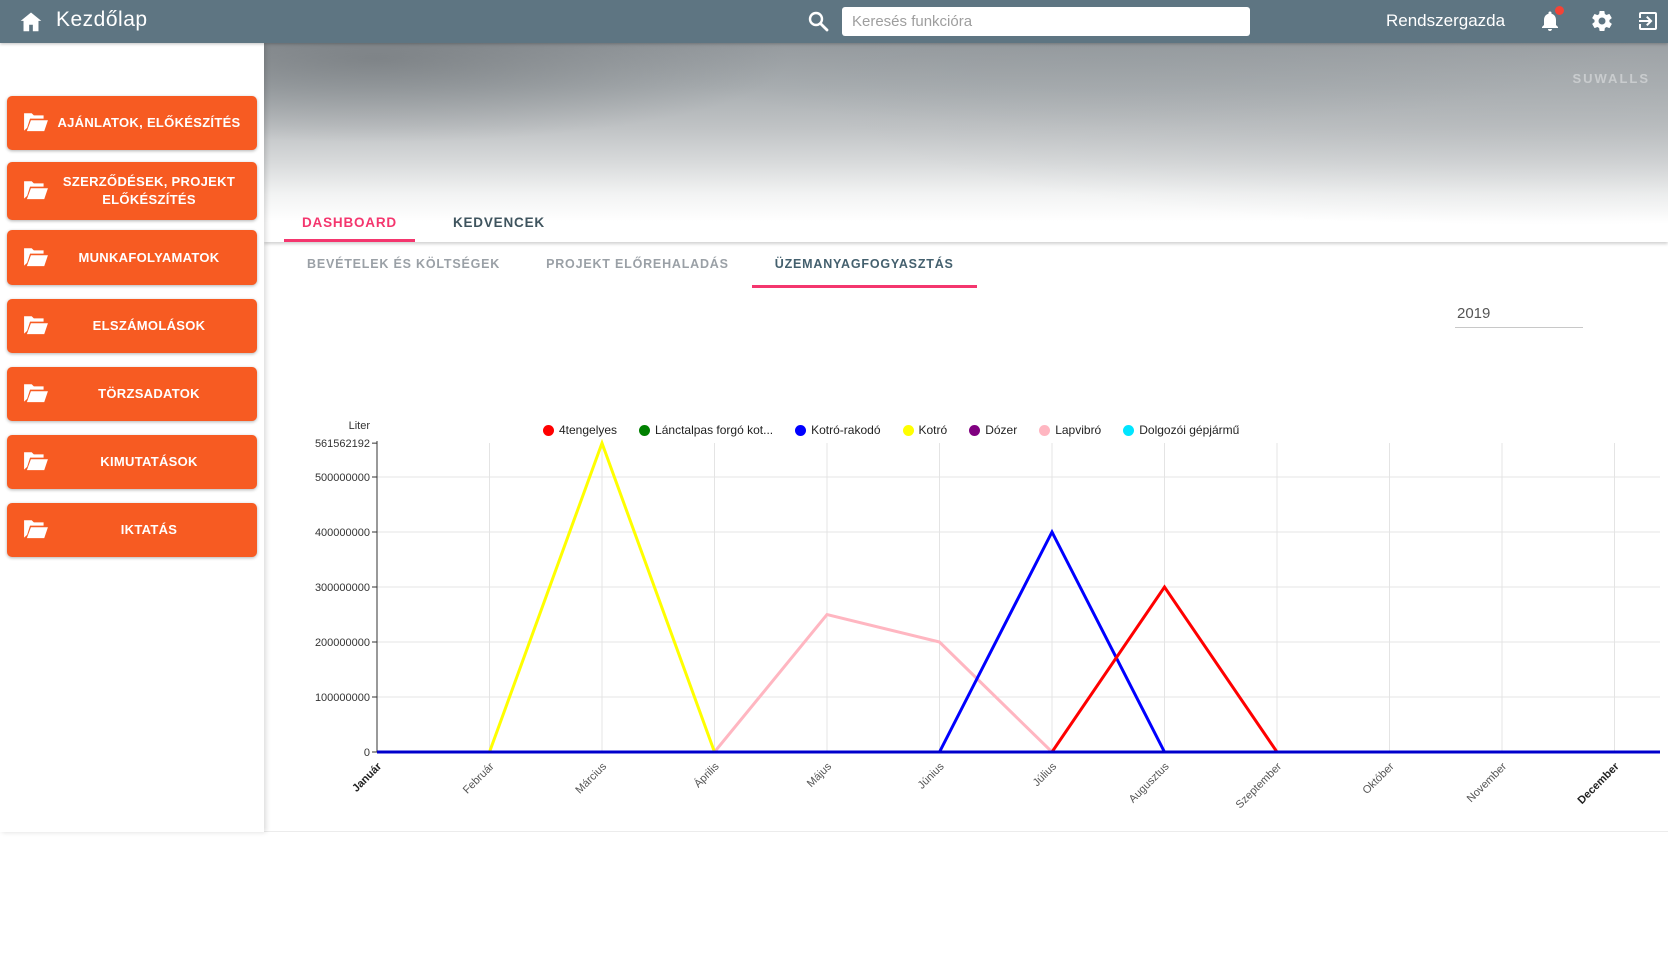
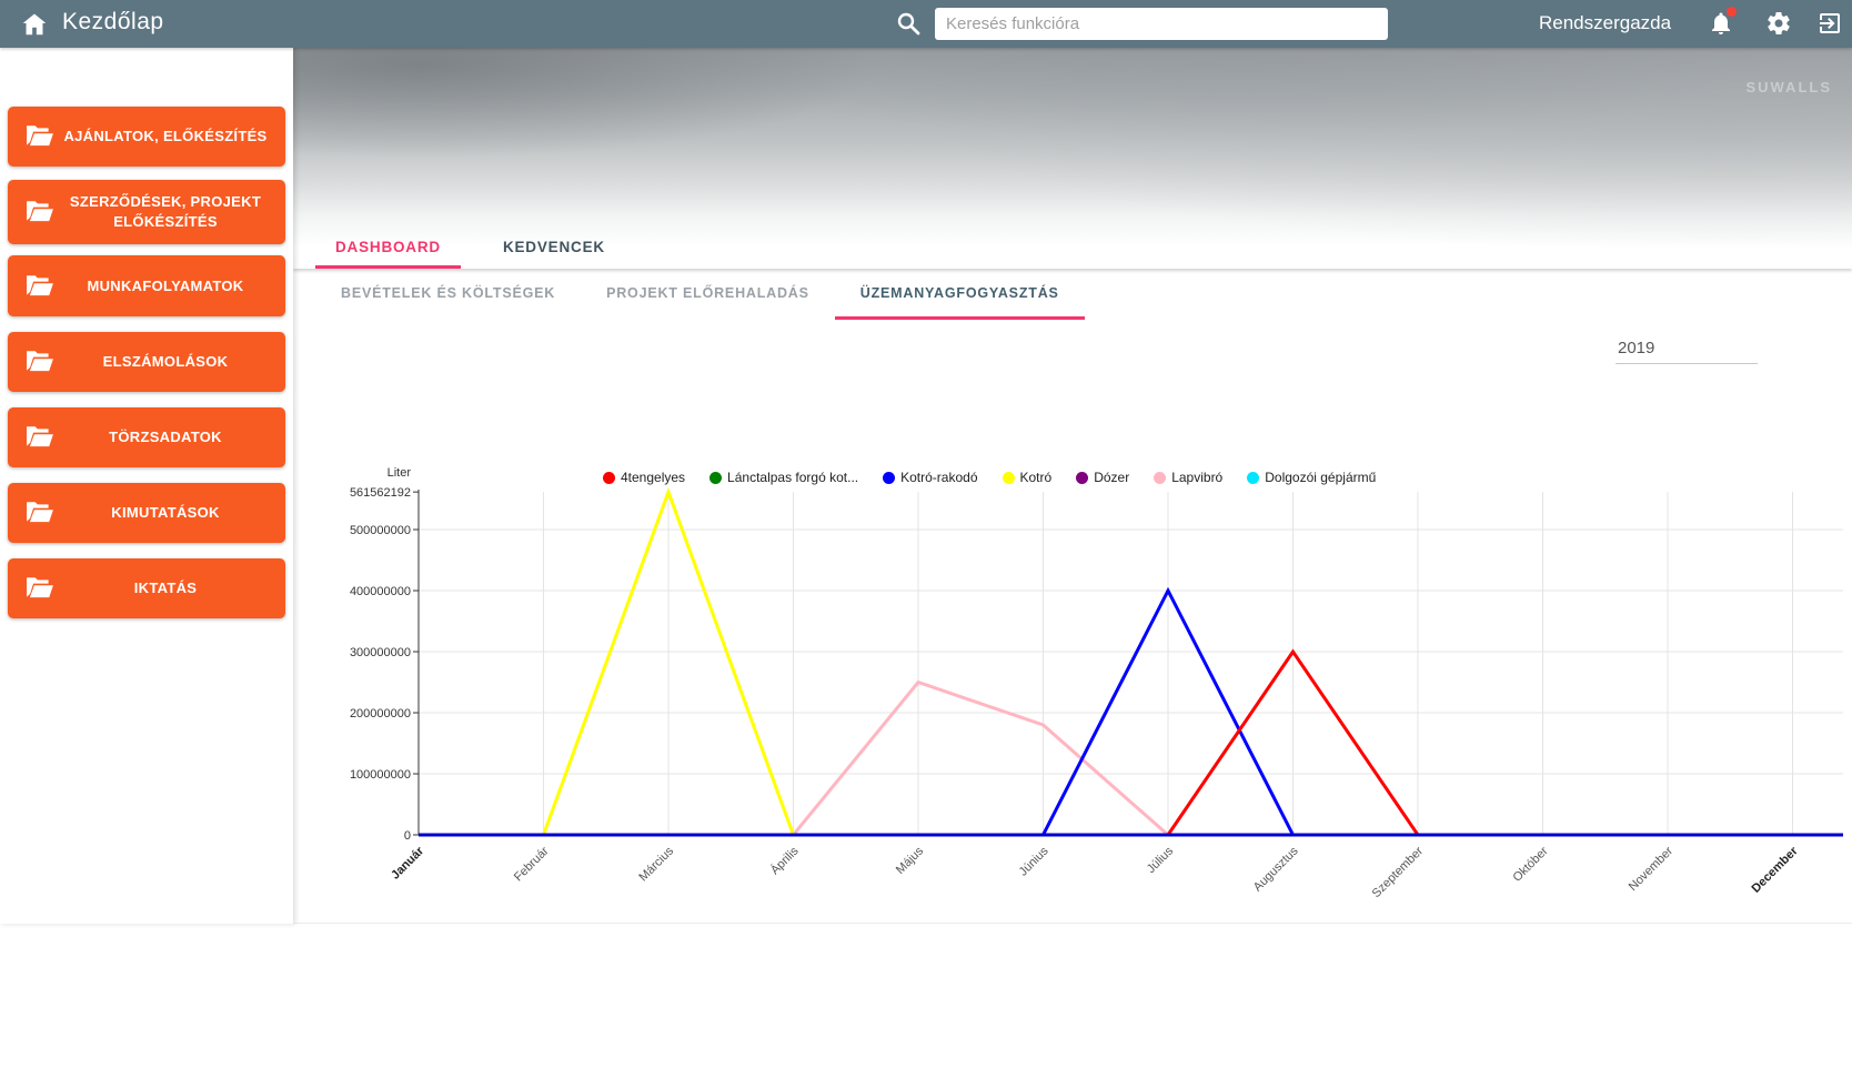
Lapvibró/Június: 200000000 -> 180000000
